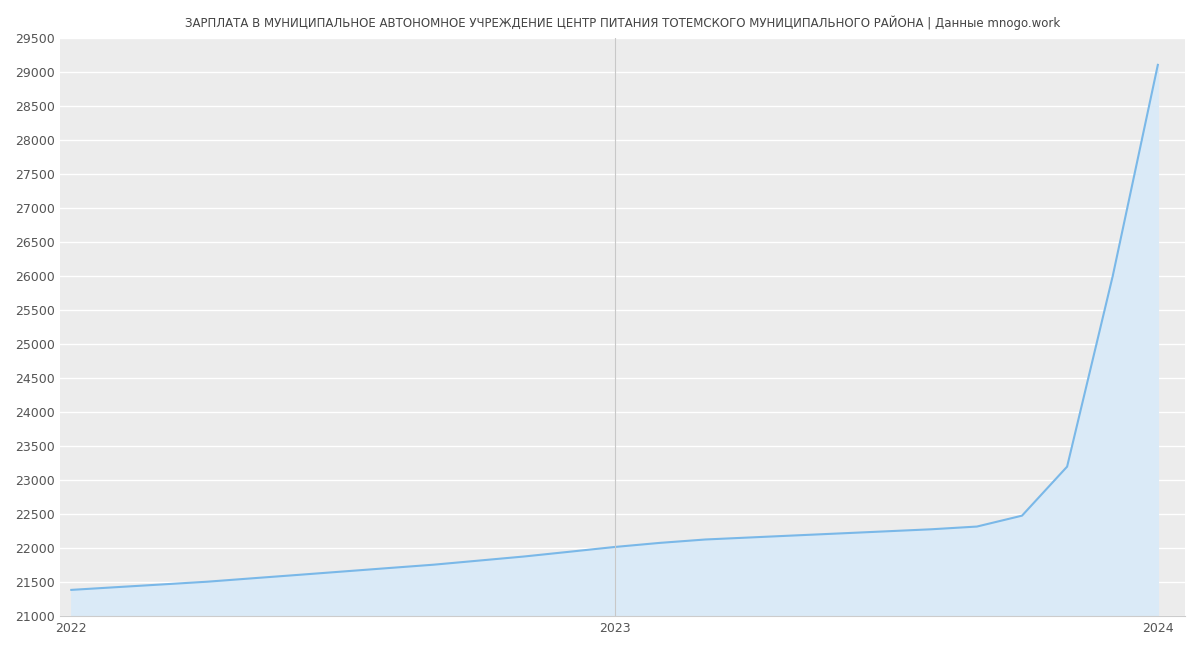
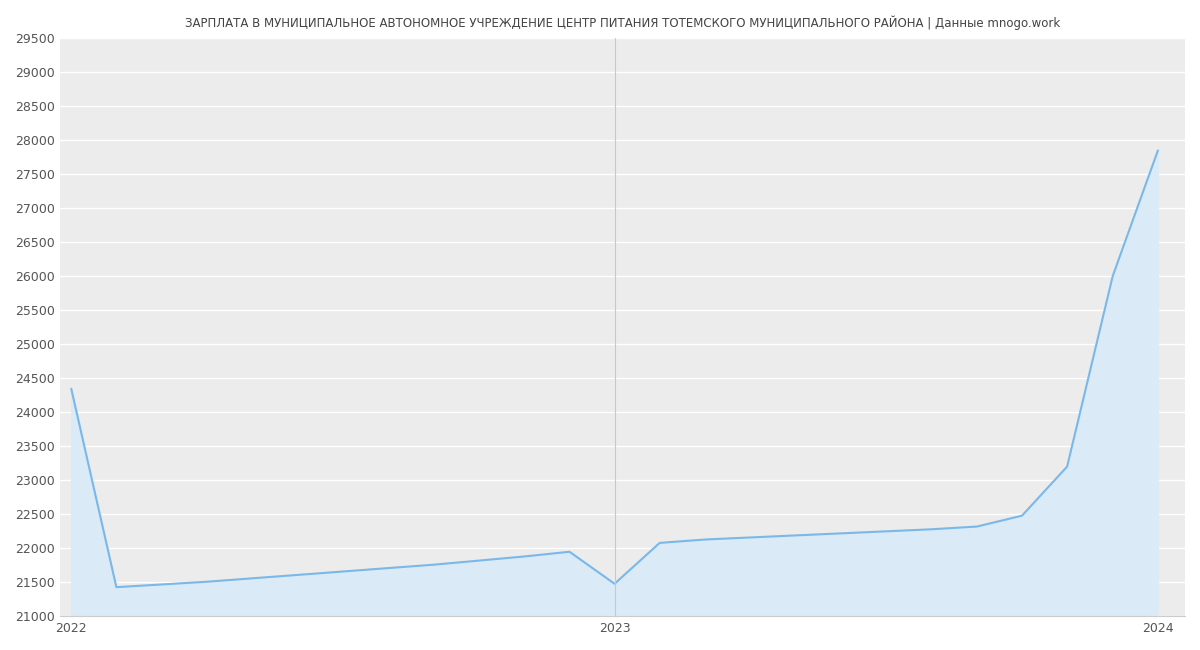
2022: 21390 -> 24340
2023: 22020 -> 21480
2024: 29100 -> 27840
